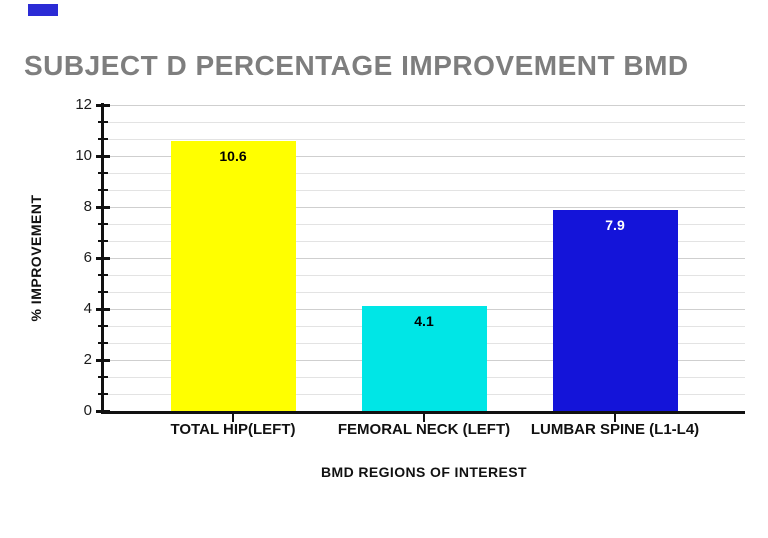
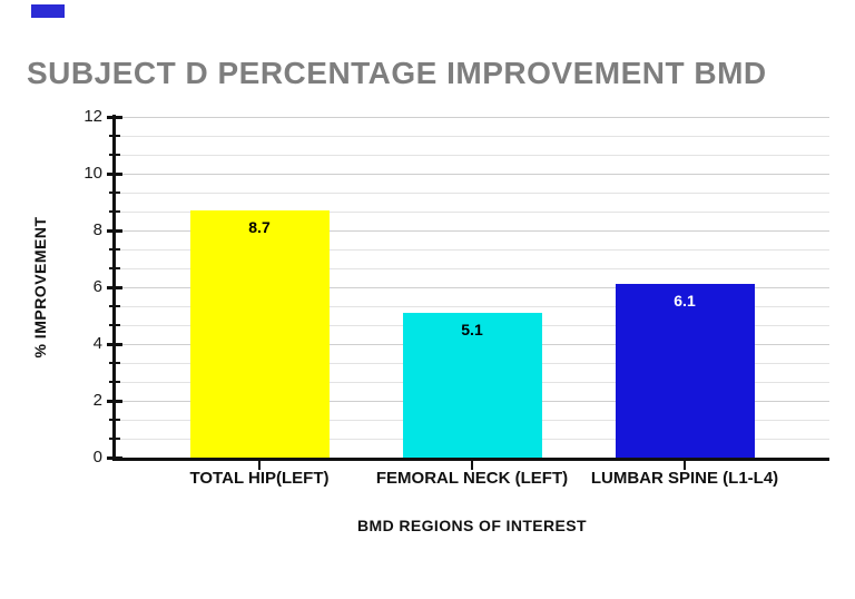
TOTAL HIP(LEFT): 10.6 -> 8.7
FEMORAL NECK (LEFT): 4.1 -> 5.1
LUMBAR SPINE (L1-L4): 7.9 -> 6.1
